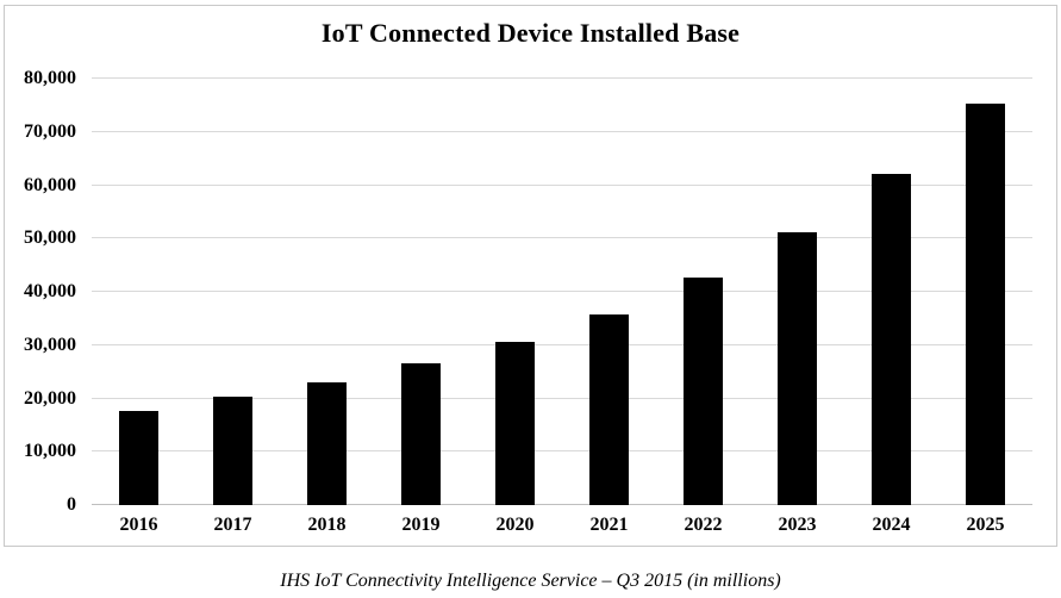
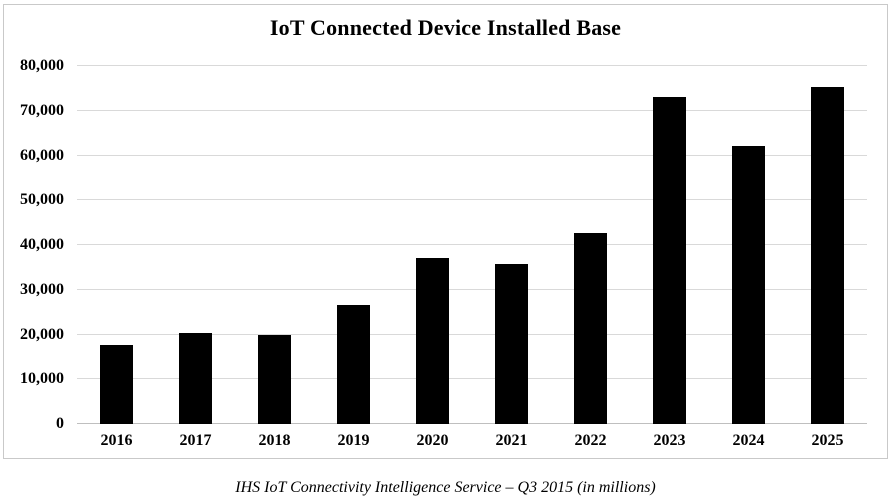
2018: 23000 -> 20000
2020: 31000 -> 37000
2023: 51000 -> 73000
